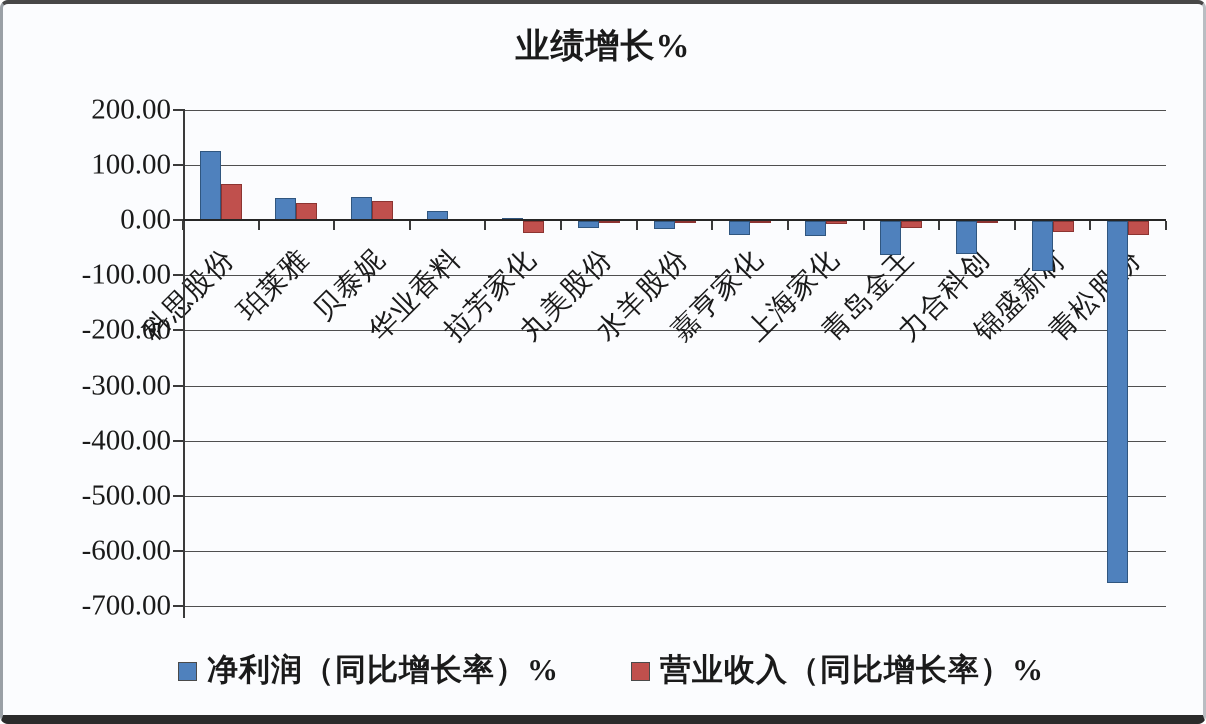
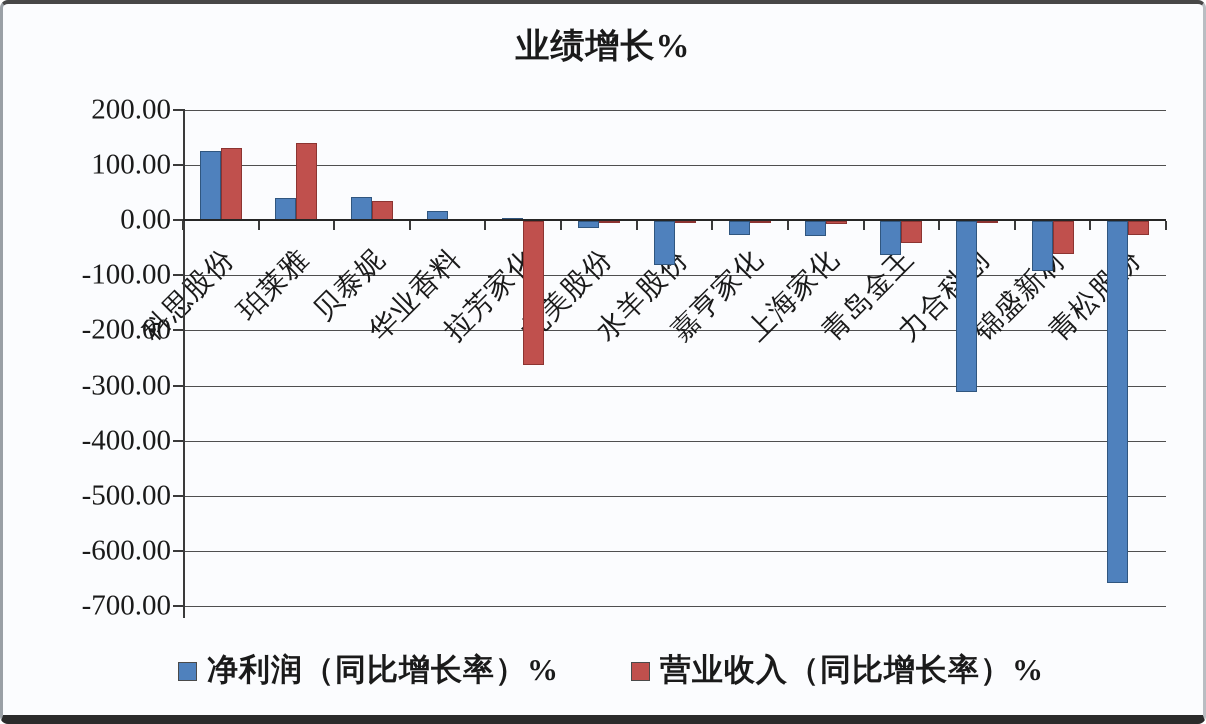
营业收入（同比增长率）%/科思股份: 60 -> 130
营业收入（同比增长率）%/珀莱雅: 30 -> 140
营业收入（同比增长率）%/拉芳家化: -20 -> -260
净利润（同比增长率）%/水羊股份: -20 -> -80
营业收入（同比增长率）%/青岛金王: -10 -> -40
净利润（同比增长率）%/力合科创: -60 -> -310
营业收入（同比增长率）%/锦盛新材: -20 -> -60
